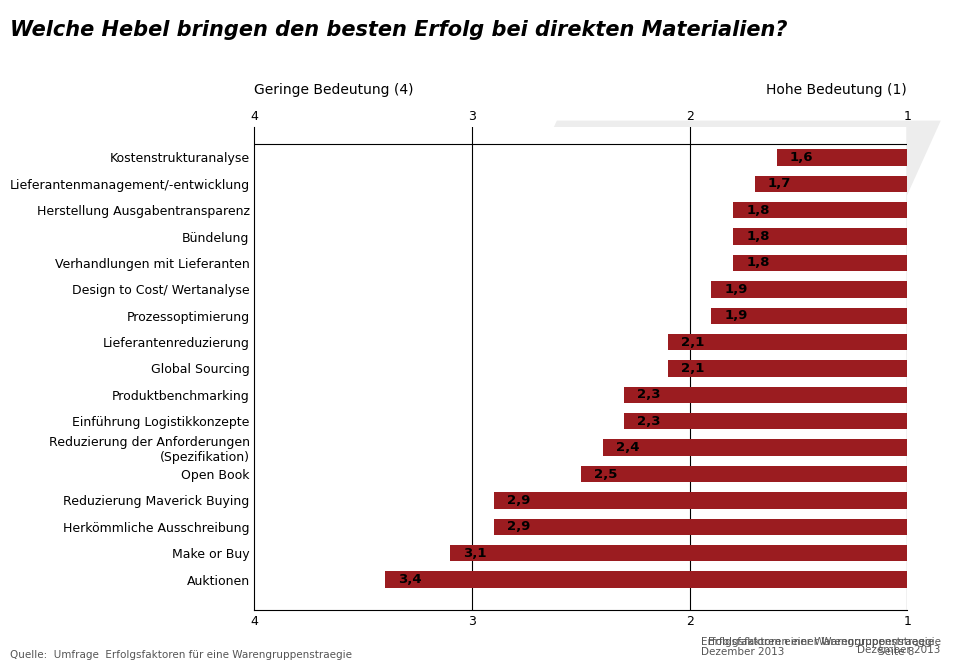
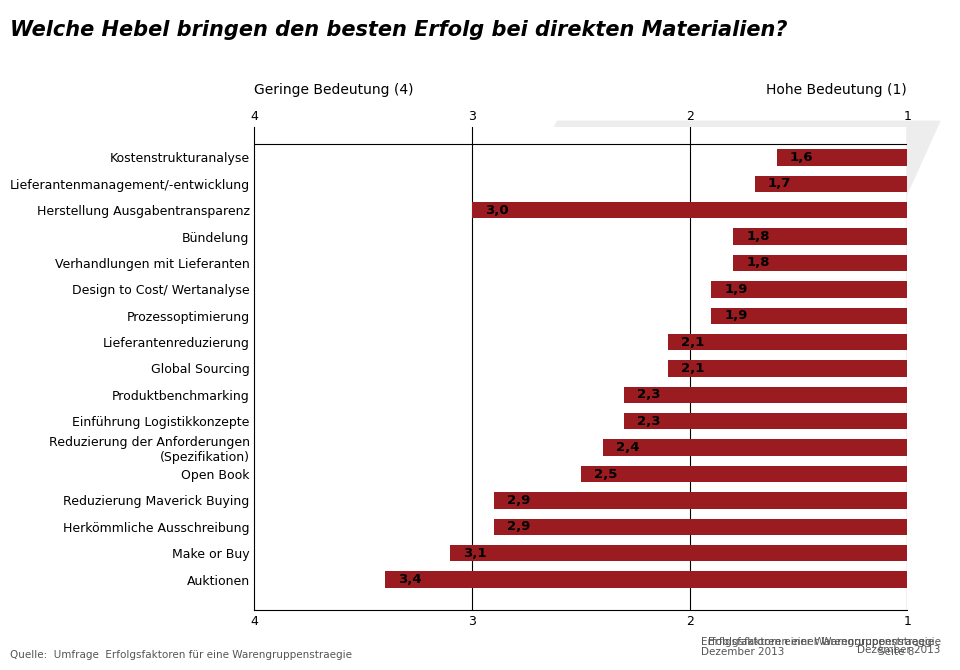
Herstellung Ausgabentransparenz: 1,8 -> 3,0
